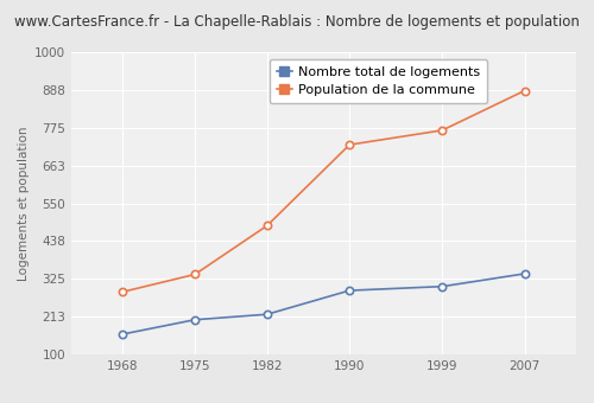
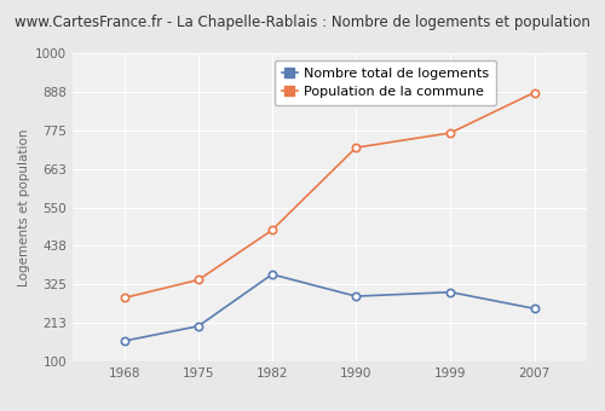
Nombre total de logements/1982: 220 -> 355
Nombre total de logements/2007: 341 -> 255
